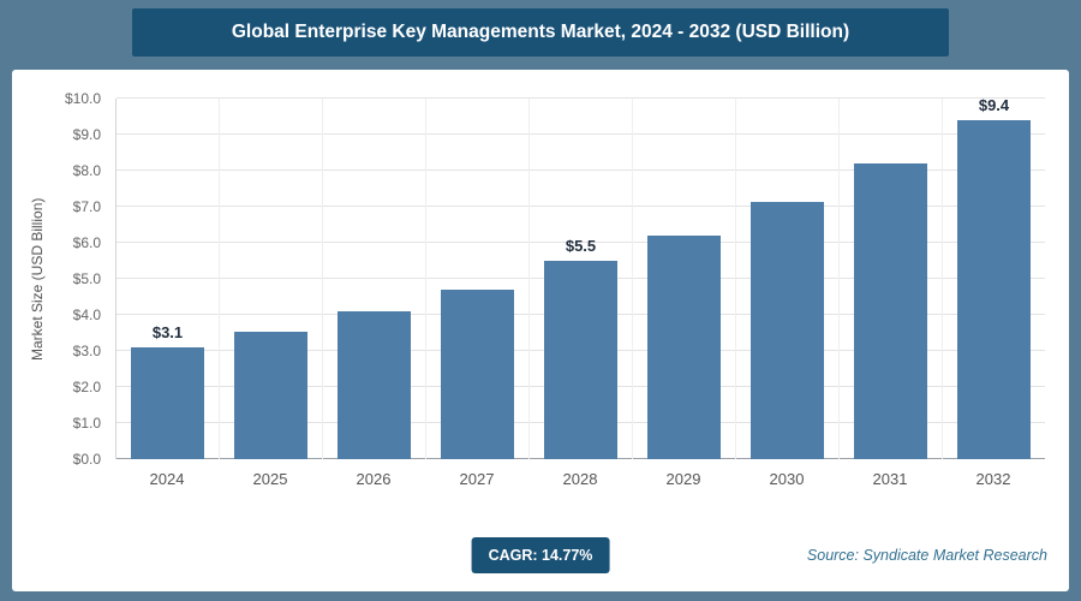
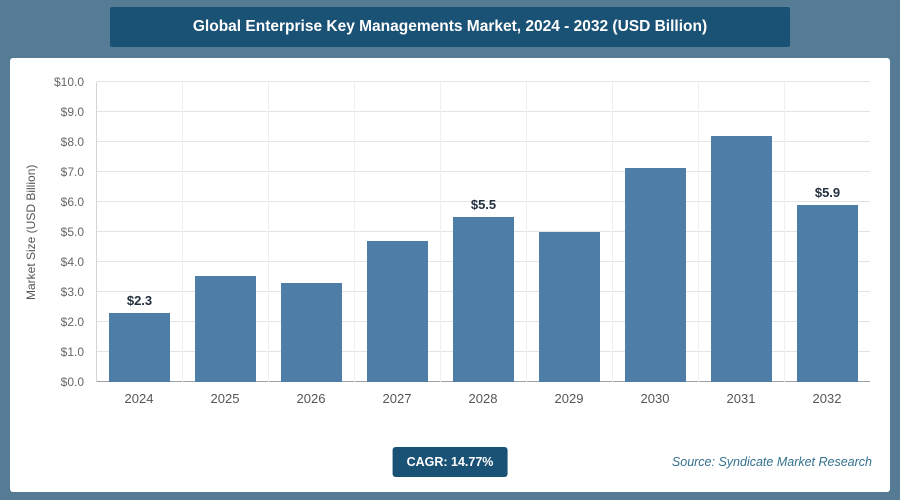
2024: $3.1 -> $2.3
2026: $4.1 -> $3.3
2029: $6.2 -> $5.0
2032: $9.4 -> $5.9
